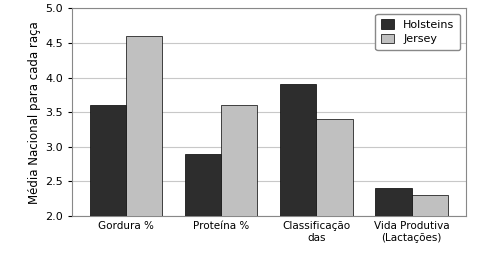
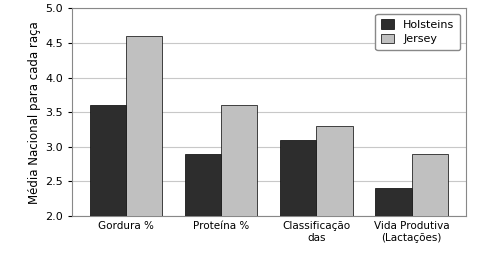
Holsteins/Classificação das: 3.9 -> 3.1
Jersey/Classificação das: 3.4 -> 3.3
Jersey/Vida Produtiva (Lactações): 2.3 -> 2.9
